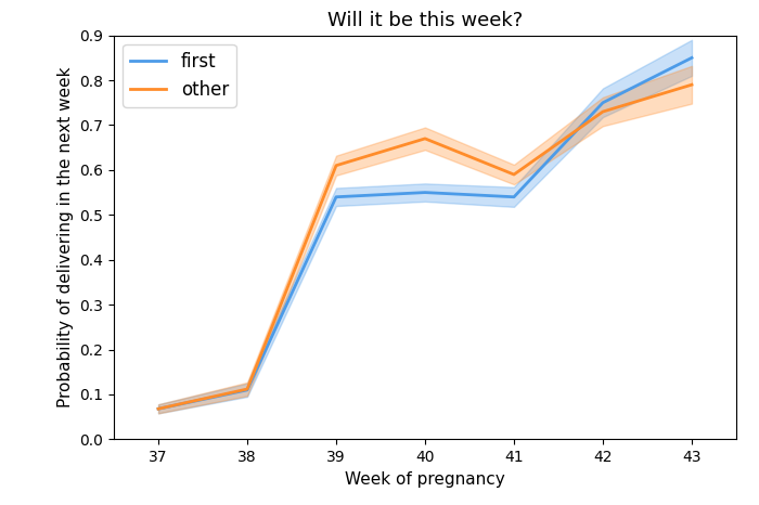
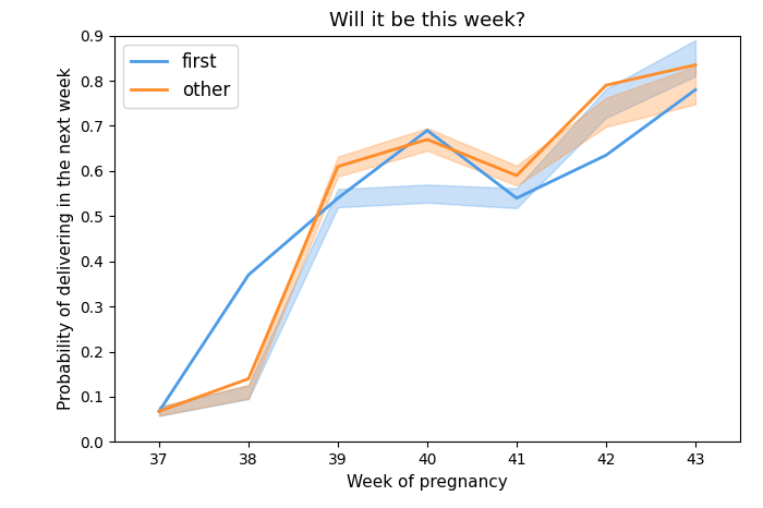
first/38: 0.110 -> 0.370
other/38: 0.112 -> 0.140
first/40: 0.550 -> 0.690
first/42: 0.750 -> 0.635
other/42: 0.730 -> 0.790
first/43: 0.850 -> 0.780
other/43: 0.790 -> 0.835
